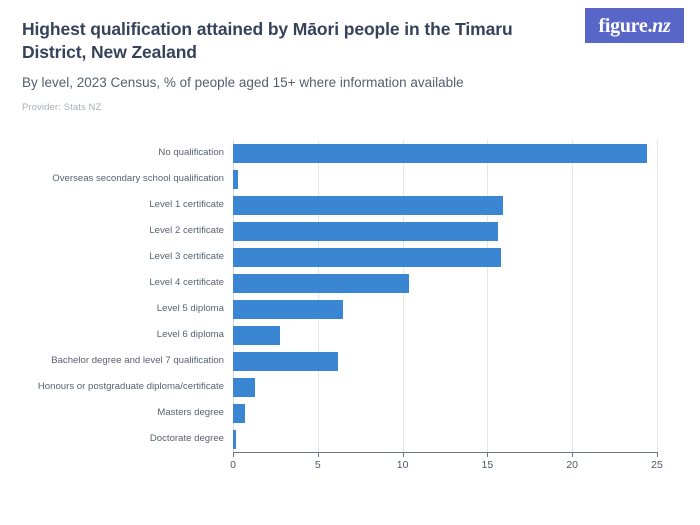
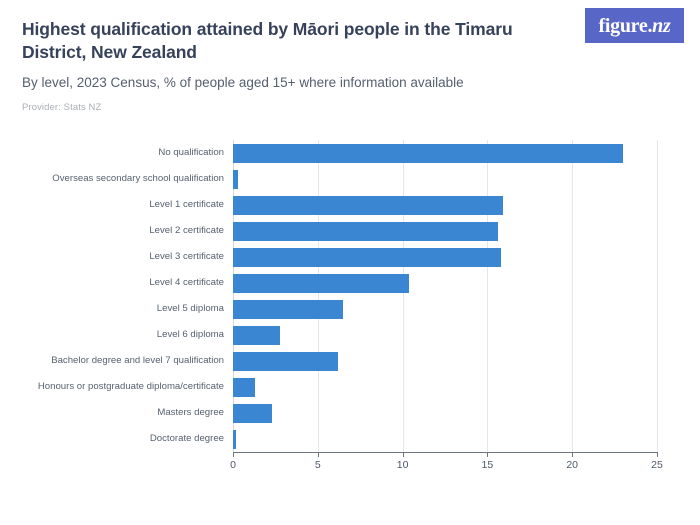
No qualification: 24.4 -> 23.0
Masters degree: 0.7 -> 2.3
